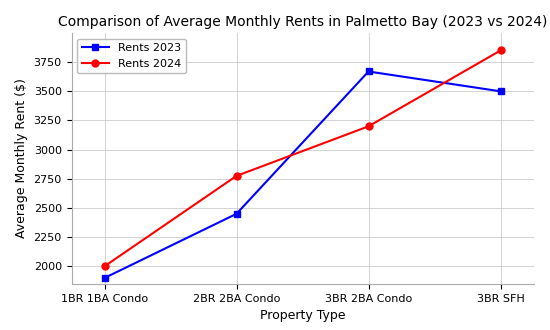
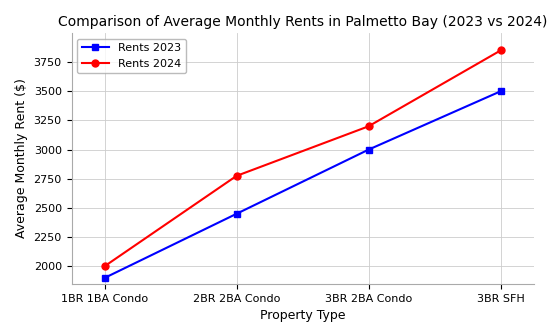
Rents 2023/3BR 2BA Condo: 3670 -> 3000
